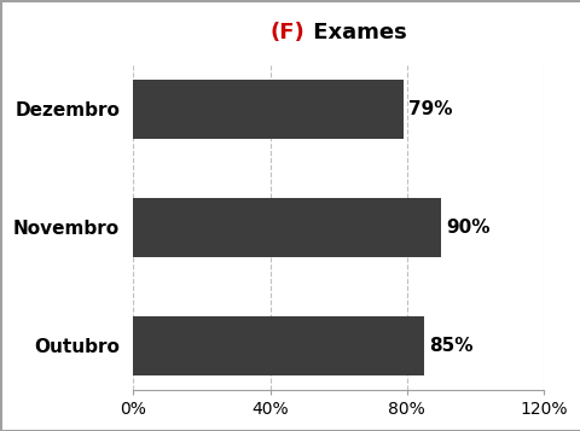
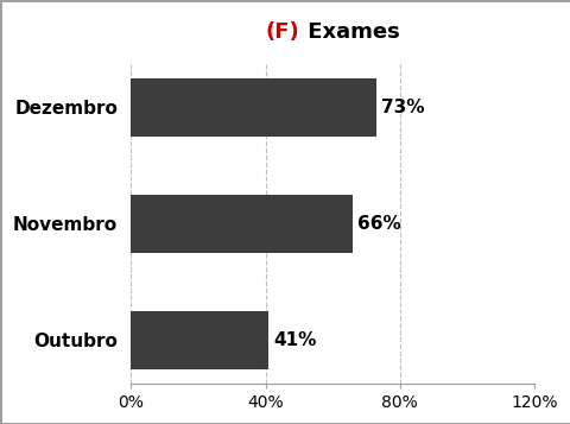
Dezembro: 79% -> 73%
Novembro: 90% -> 66%
Outubro: 85% -> 41%
